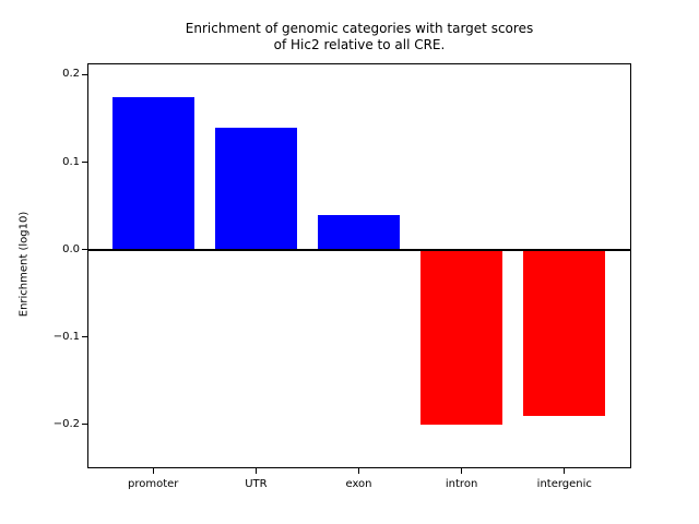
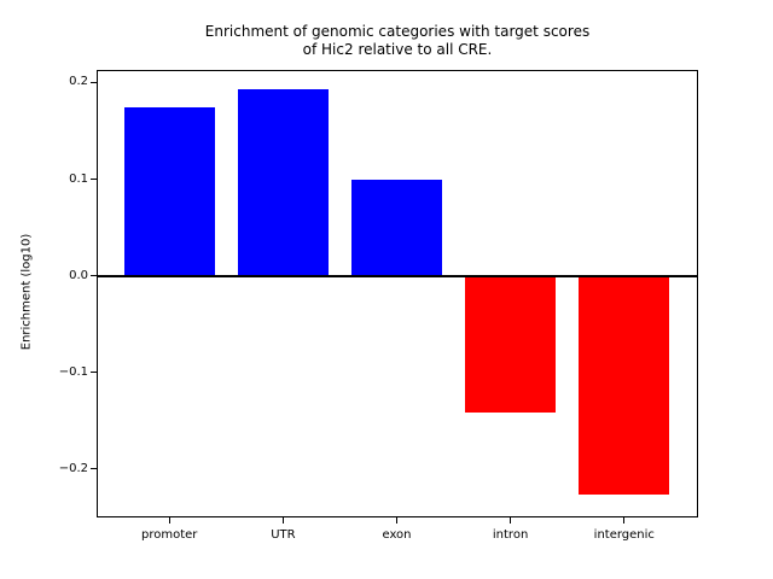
UTR: 0.14 -> 0.19
exon: 0.04 -> 0.10
intron: -0.20 -> -0.14
intergenic: -0.19 -> -0.23
